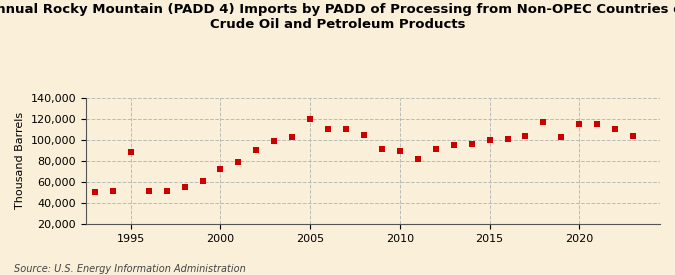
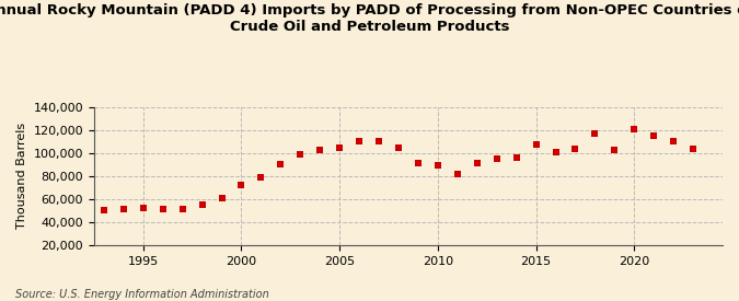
1995: 88,000 -> 52,000
2005: 120,000 -> 105,000
2015: 100,000 -> 107,000
2020: 115,000 -> 121,000
